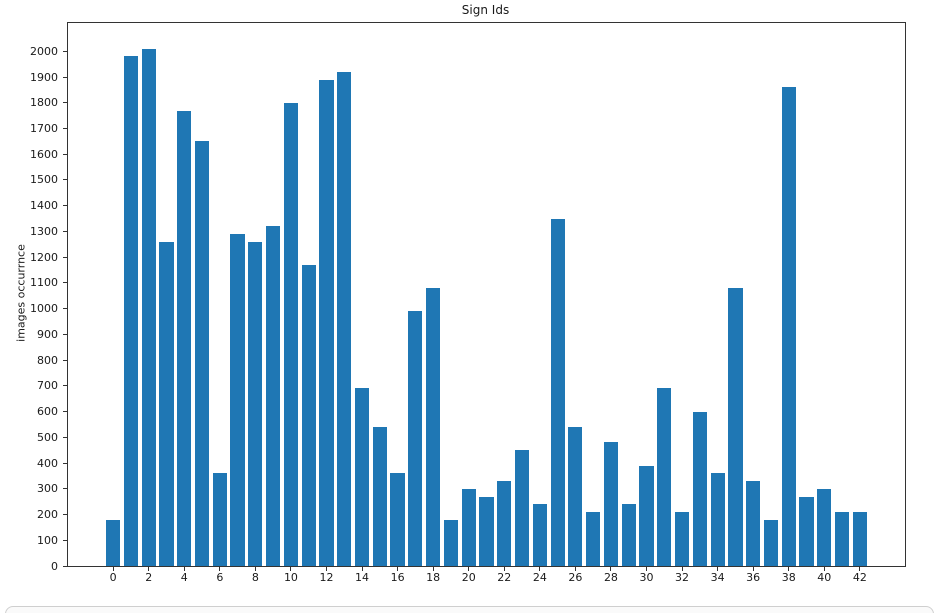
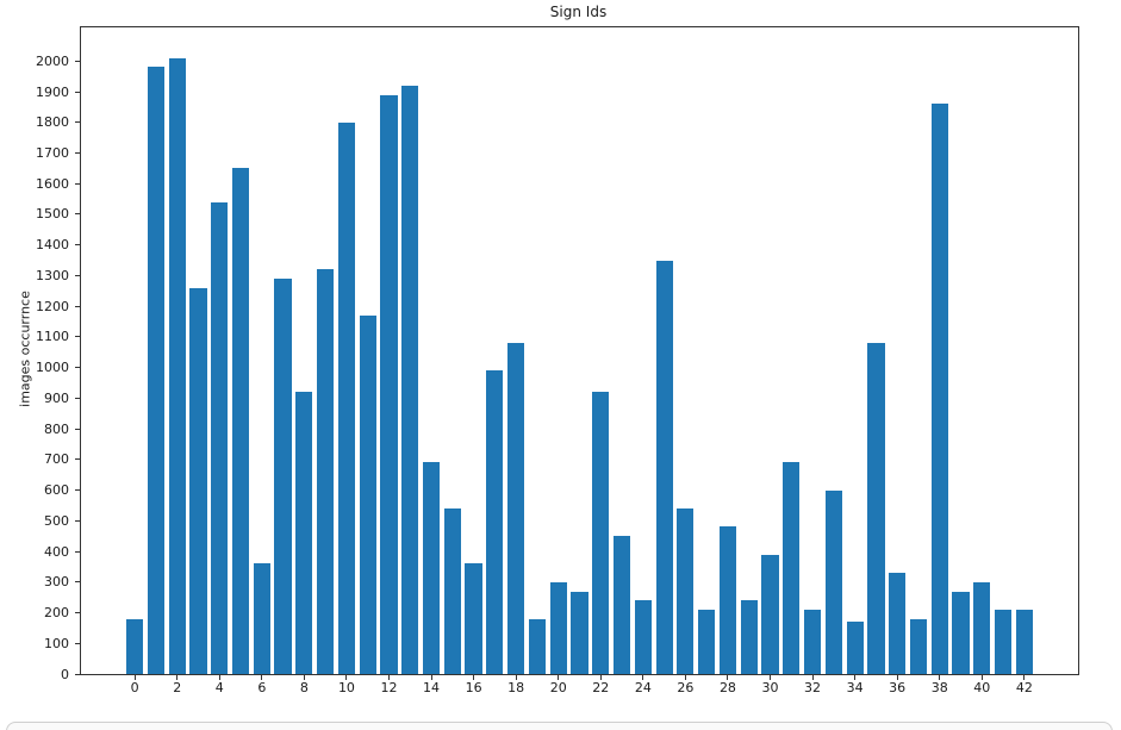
4: 1770 -> 1540
8: 1260 -> 920
22: 330 -> 920
34: 360 -> 170
